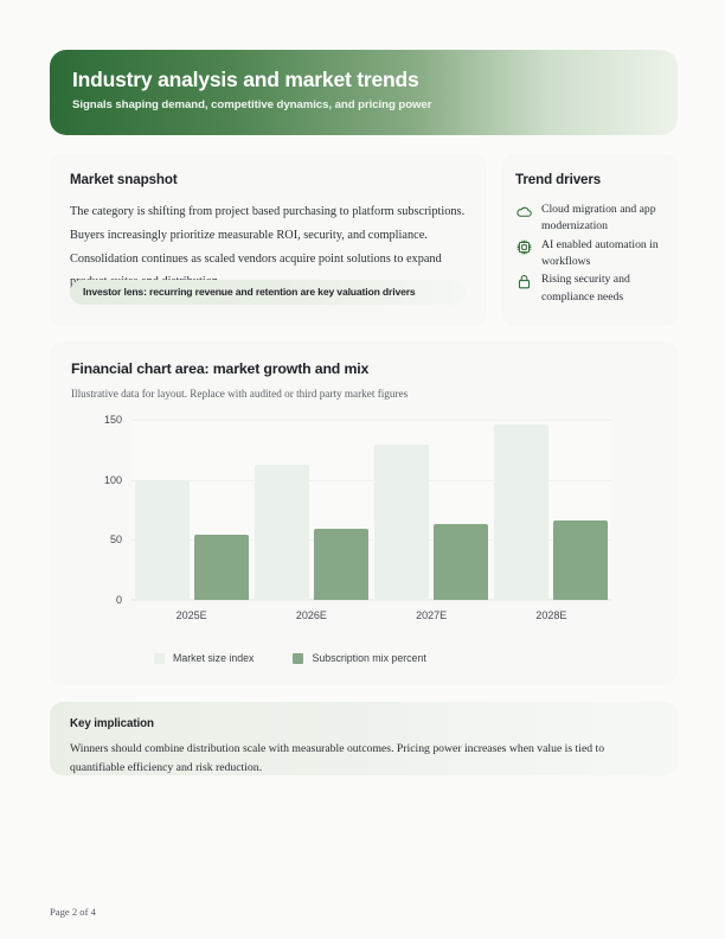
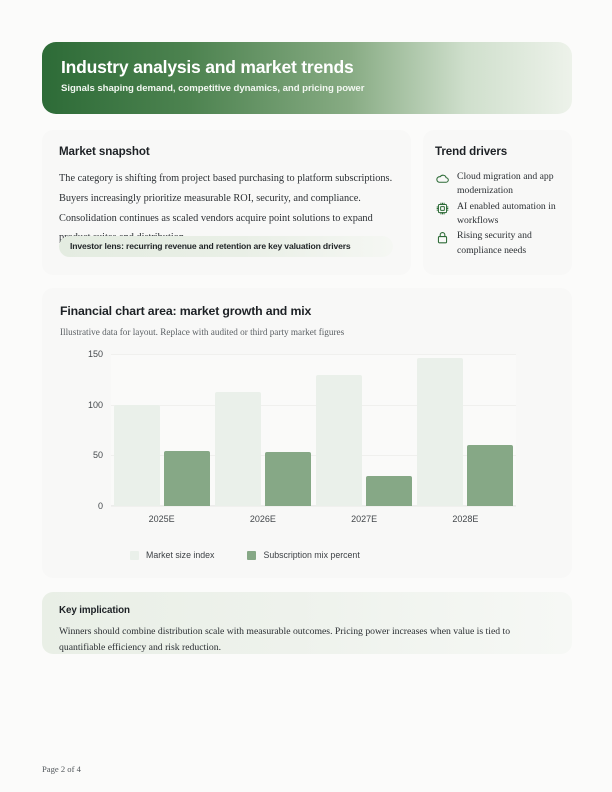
Subscription mix percent/2026E: 59 -> 53
Subscription mix percent/2027E: 63 -> 30
Subscription mix percent/2028E: 66 -> 60
